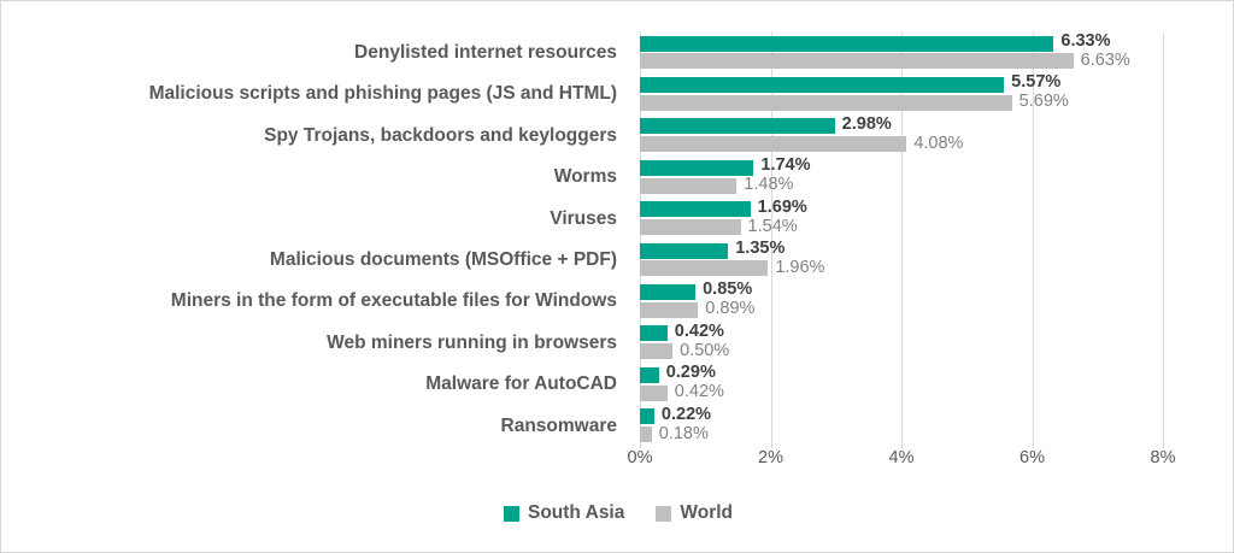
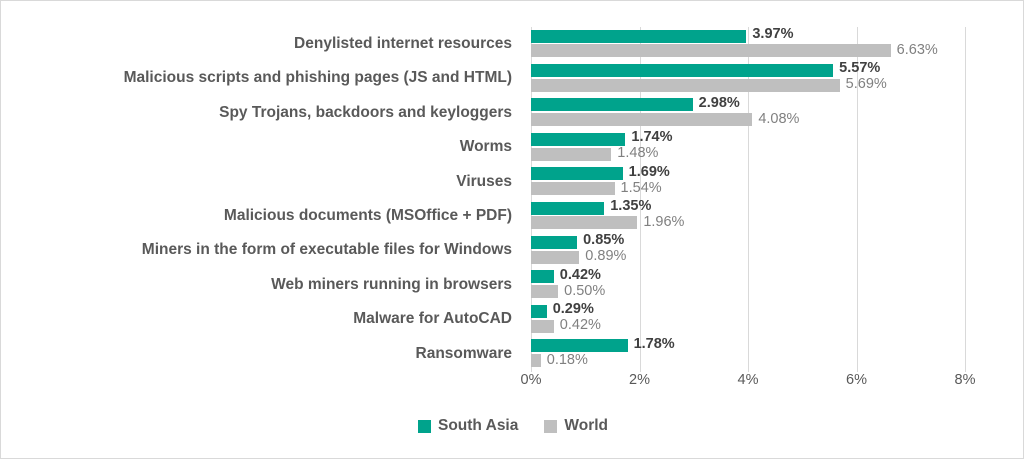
South Asia/Denylisted internet resources: 6.33% -> 3.97%
South Asia/Ransomware: 0.22% -> 1.78%
